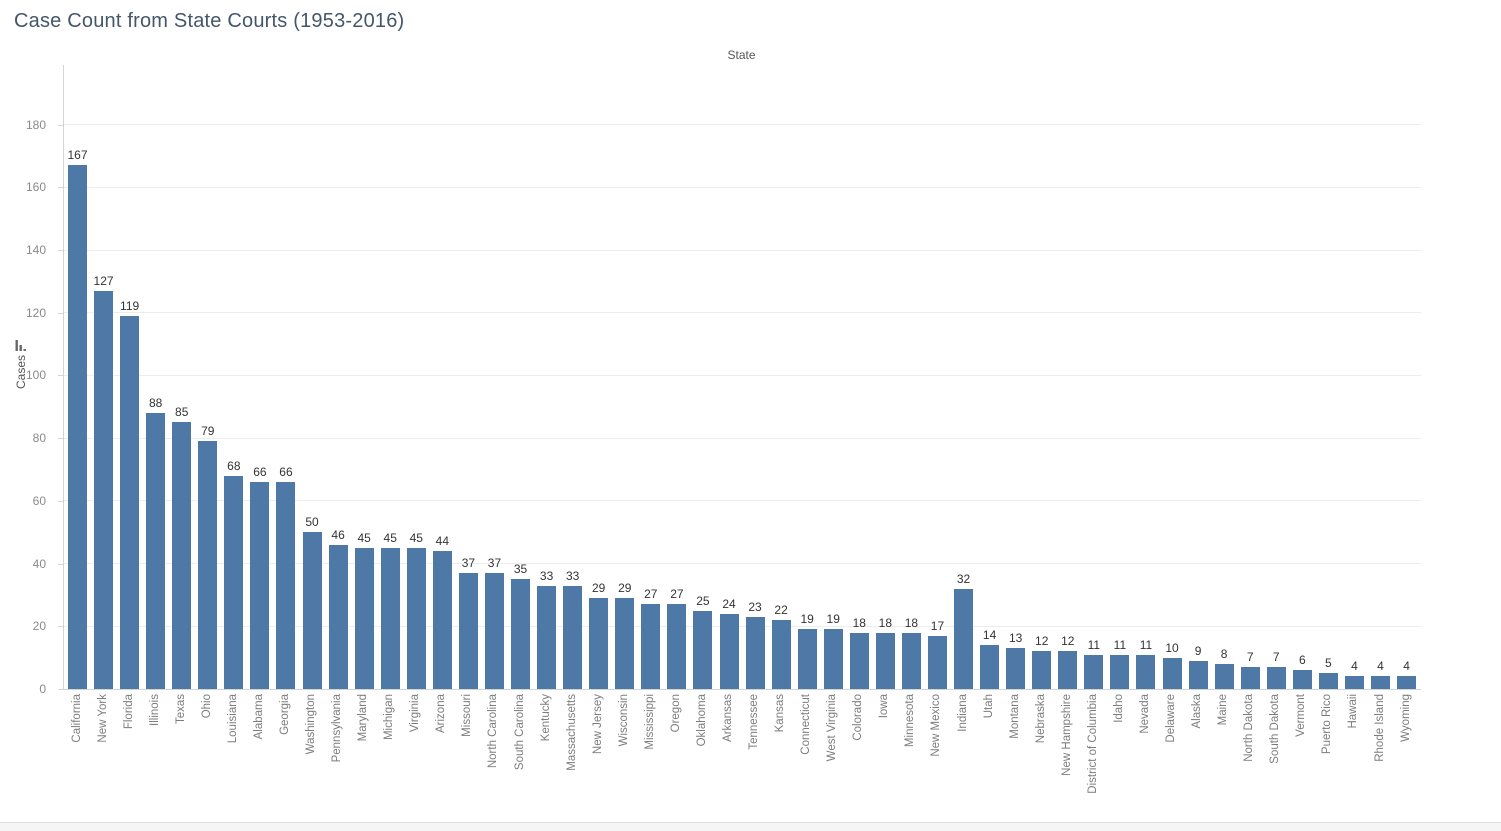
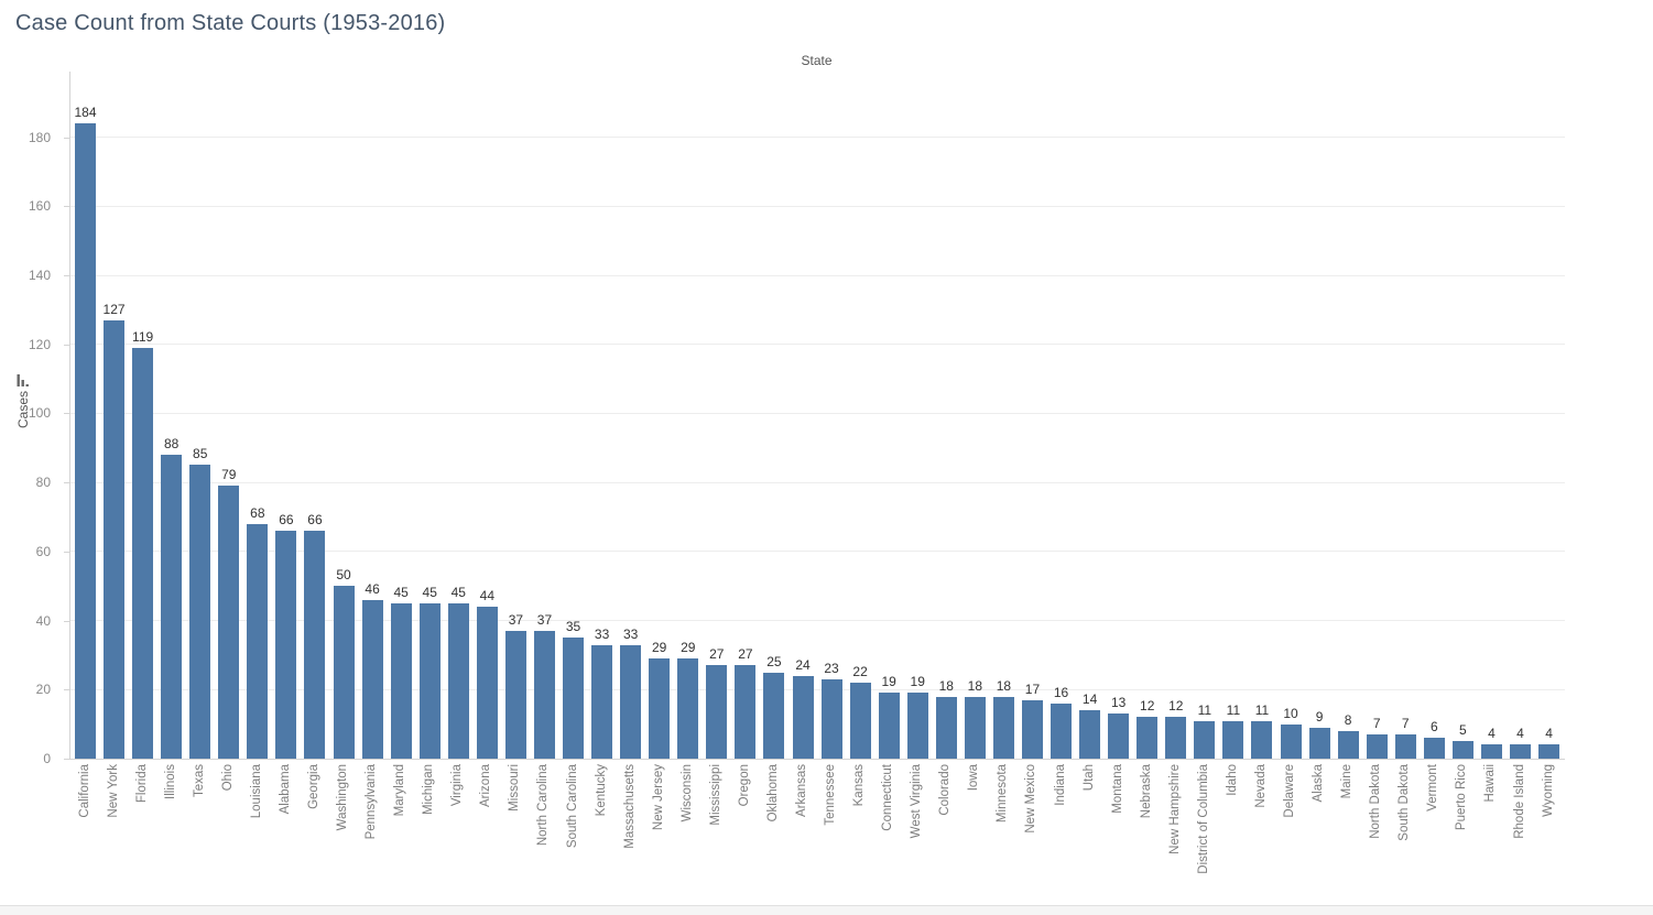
California: 167 -> 184
Indiana: 32 -> 16
